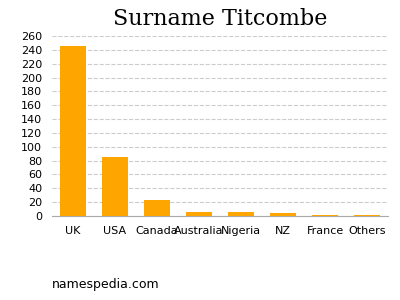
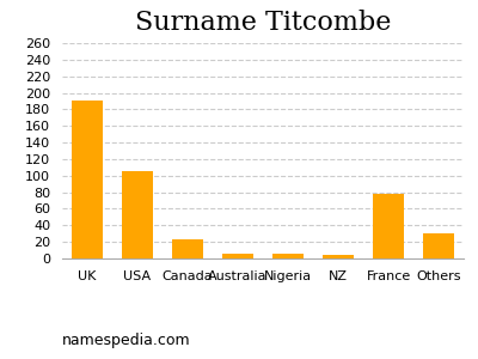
UK: 245 -> 190
USA: 85 -> 106
France: 2 -> 78
Others: 1 -> 30
